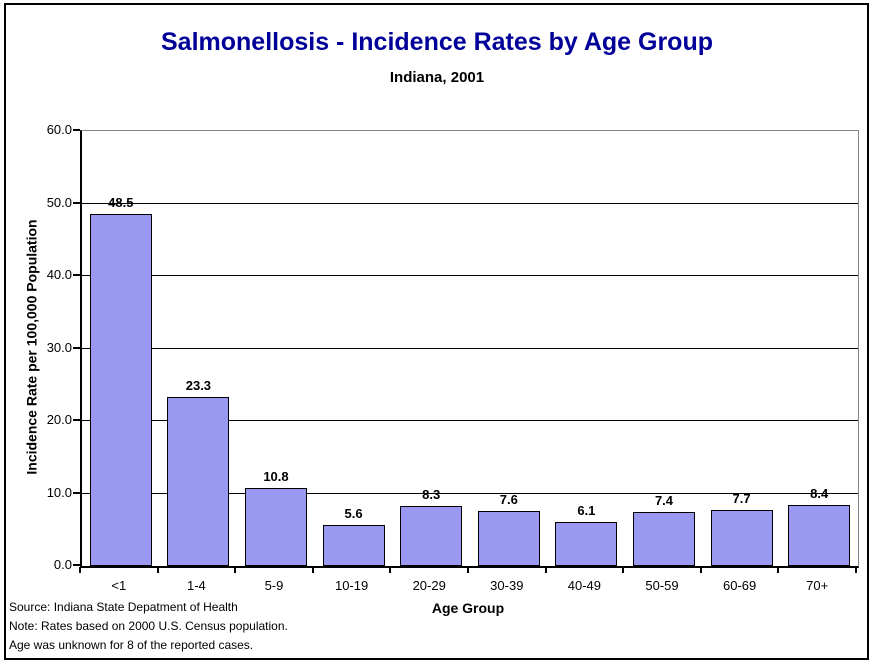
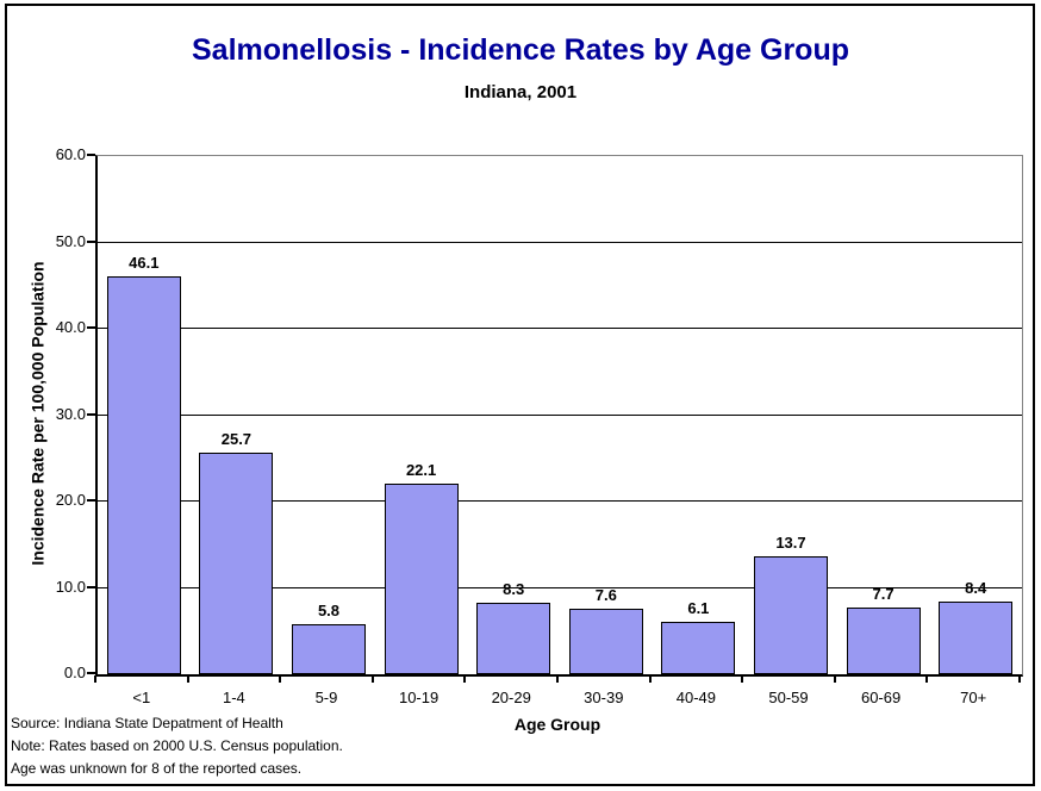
<1: 48.5 -> 46.1
1-4: 23.3 -> 25.7
5-9: 10.8 -> 5.8
10-19: 5.6 -> 22.1
50-59: 7.4 -> 13.7
